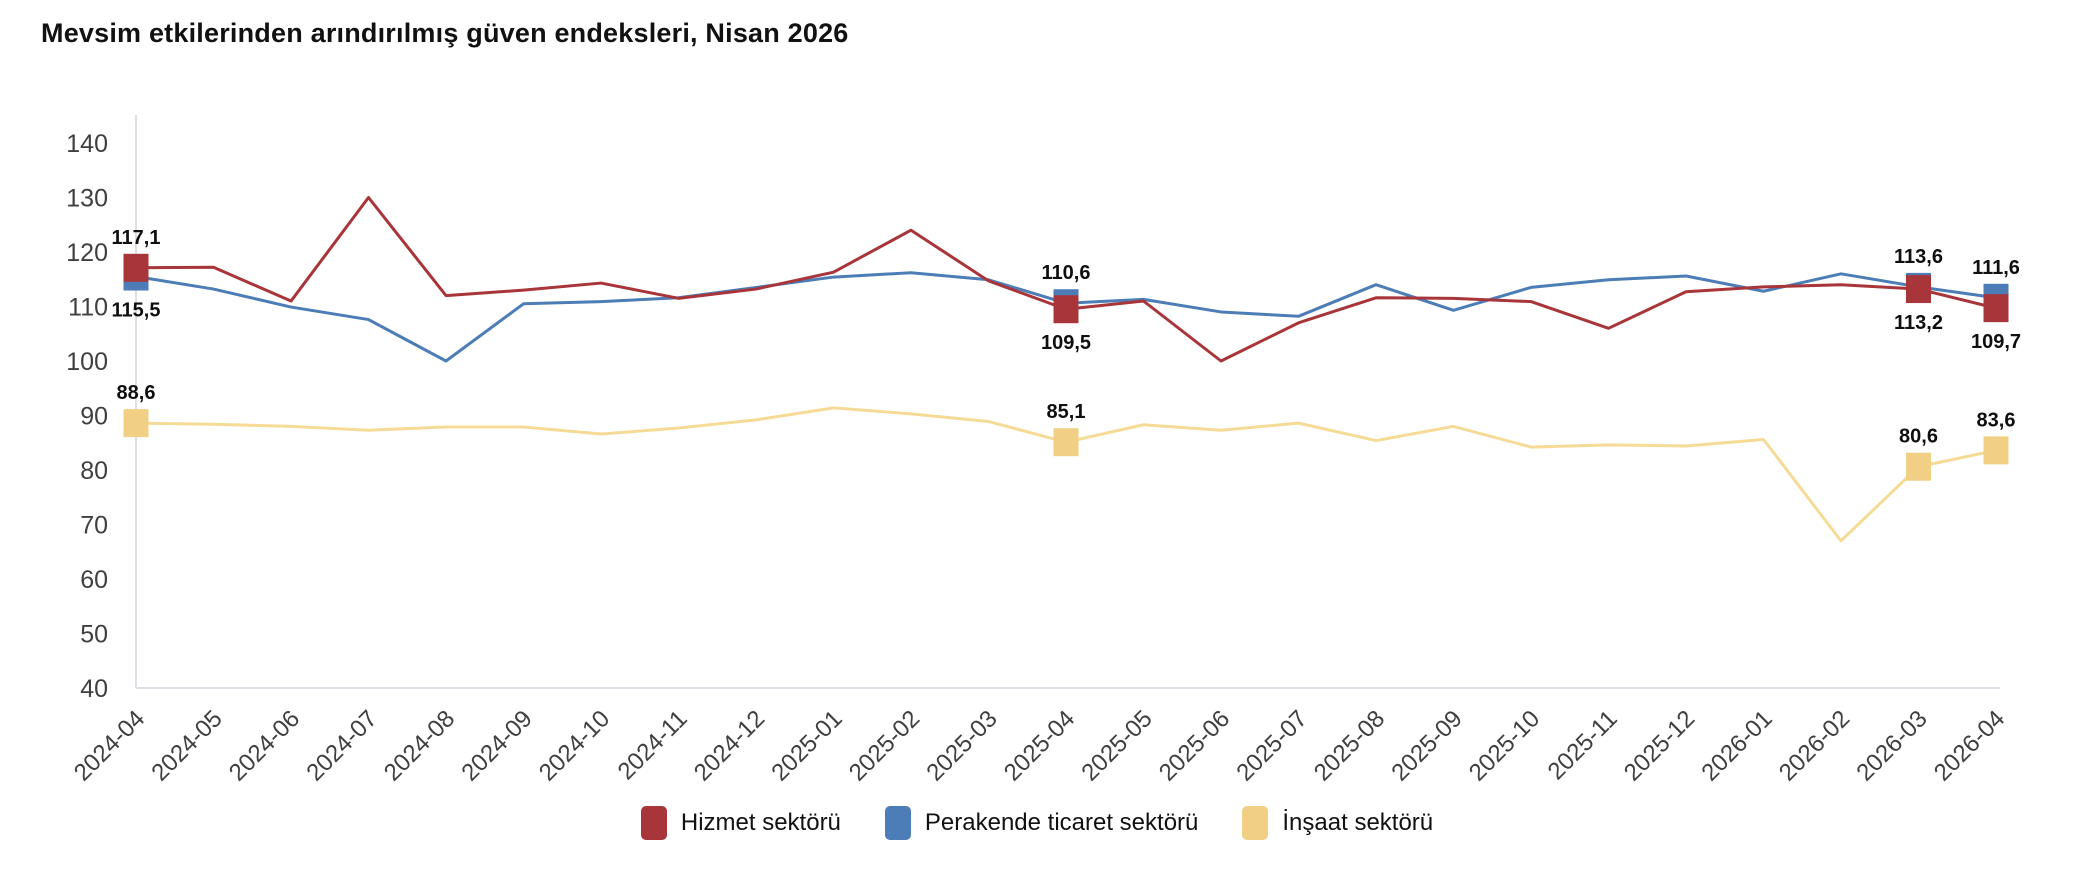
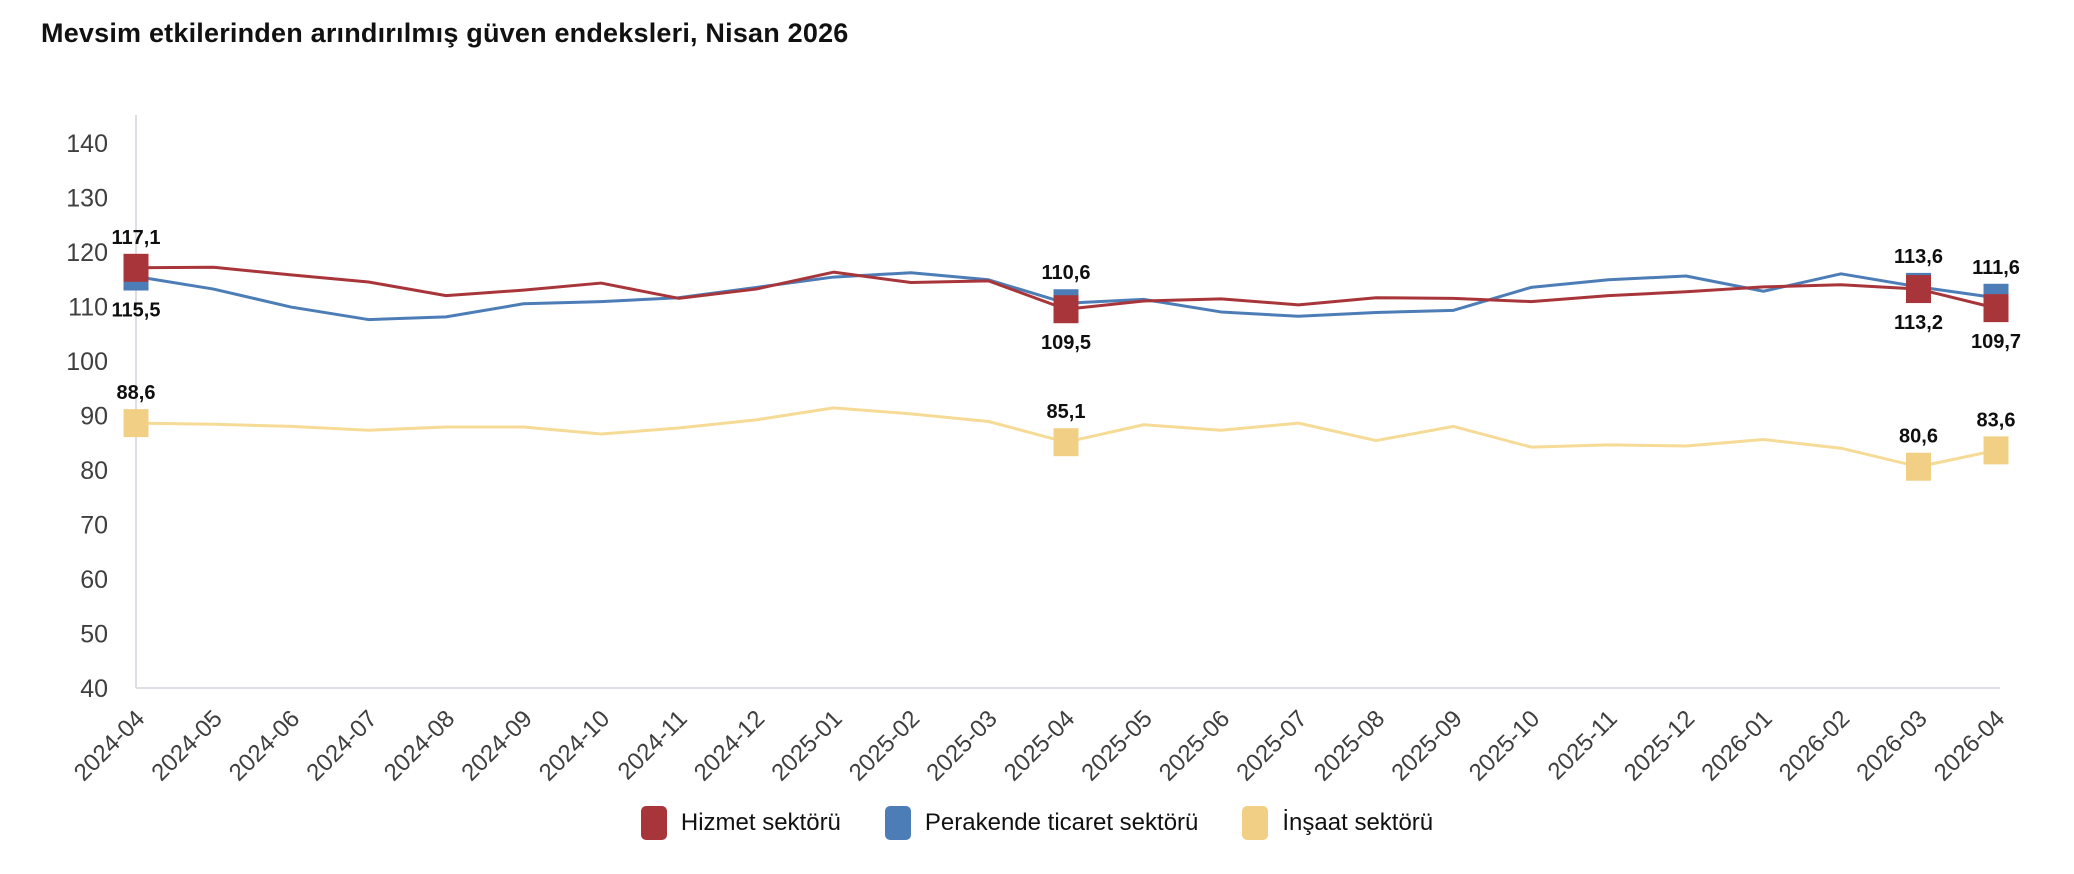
Hizmet sektörü/2024-06: 111 -> 116
Hizmet sektörü/2024-07: 130 -> 114
Perakende ticaret sektörü/2024-08: 100 -> 108
Hizmet sektörü/2025-02: 124 -> 114
Hizmet sektörü/2025-06: 100 -> 111
Hizmet sektörü/2025-07: 107 -> 110
Perakende ticaret sektörü/2025-08: 114 -> 109
Hizmet sektörü/2025-11: 106 -> 112
İnşaat sektörü/2026-02: 67 -> 84
